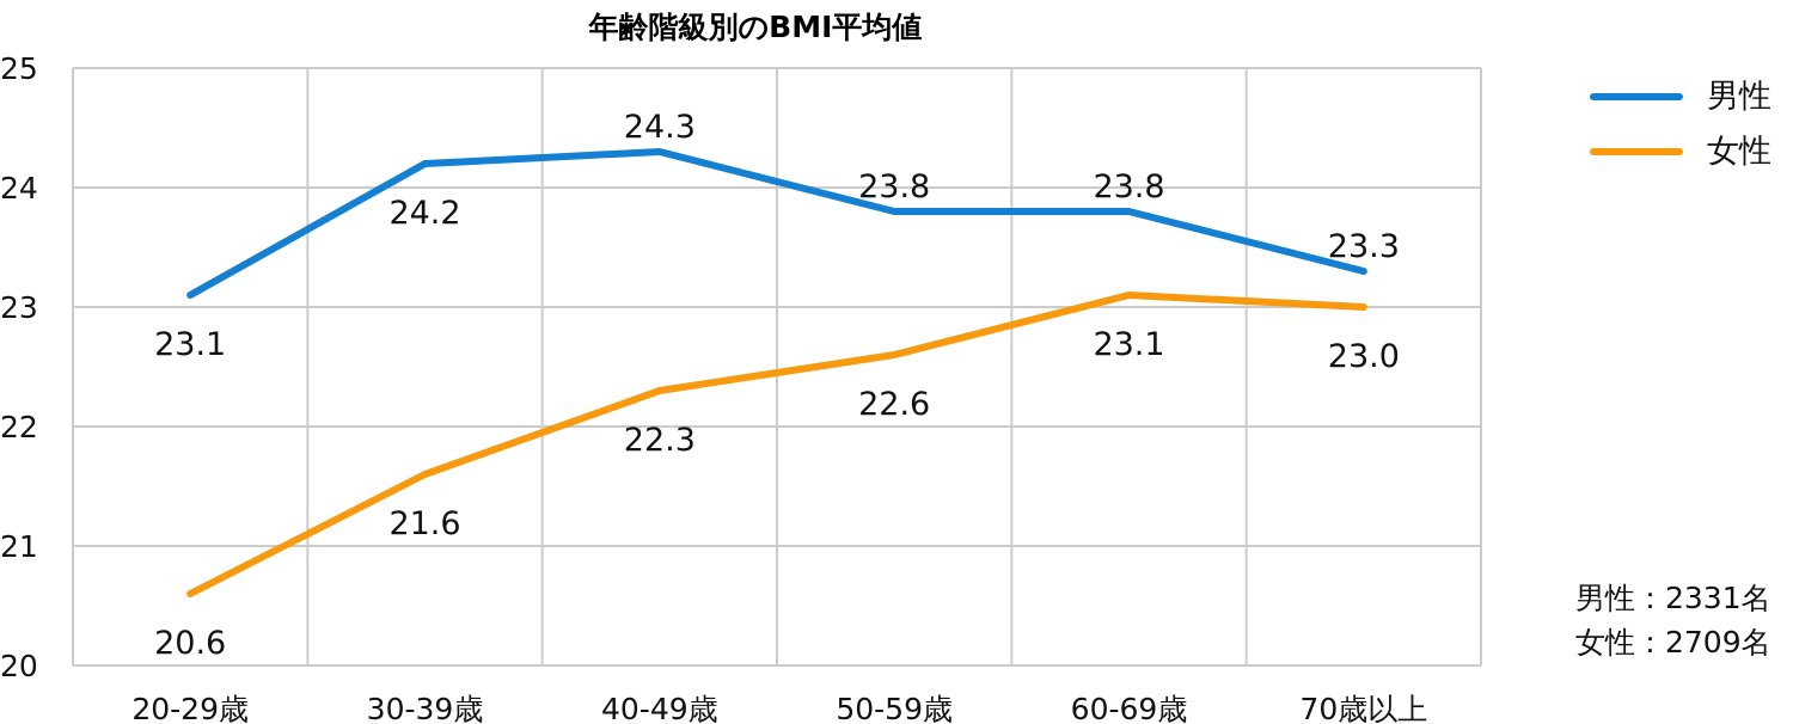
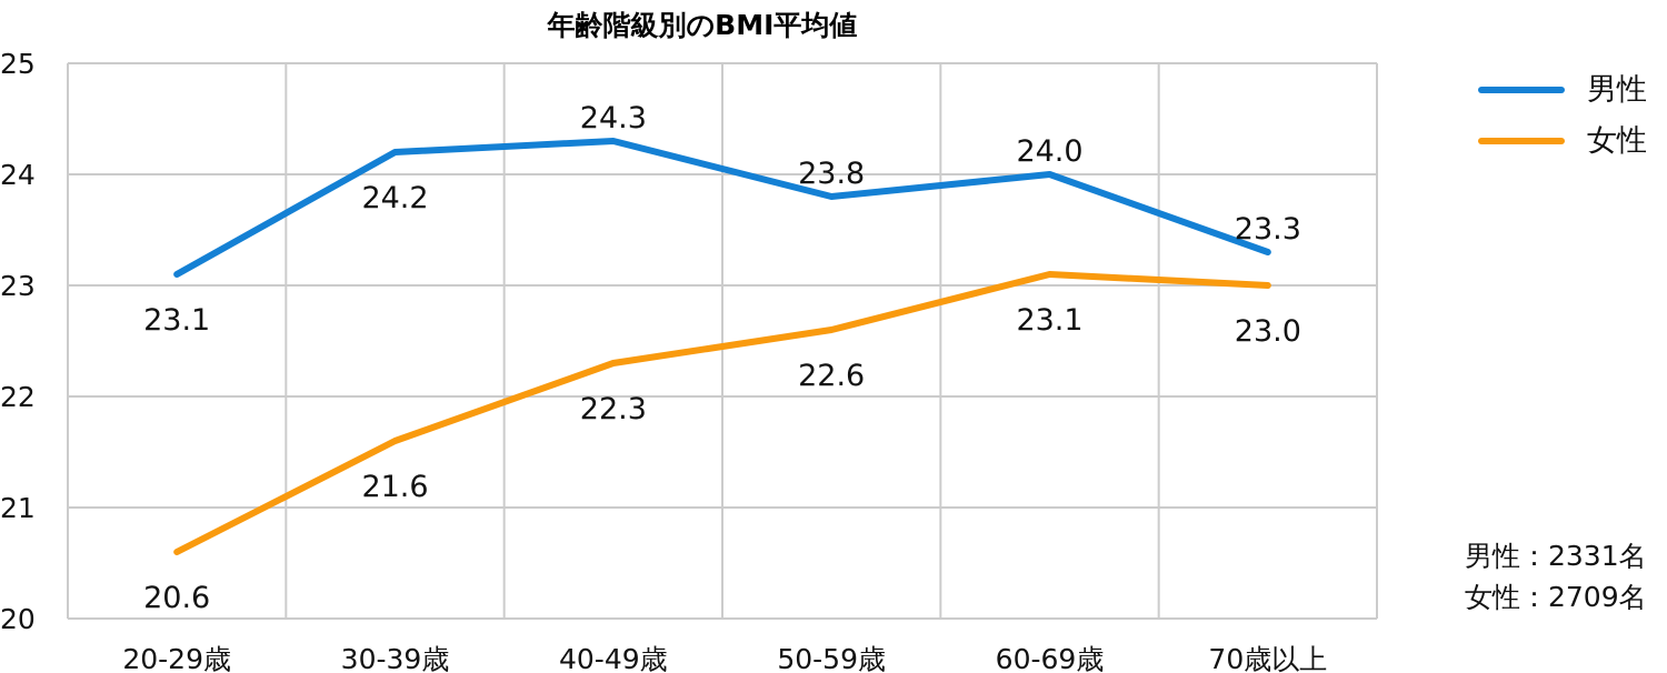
男性/60-69歳: 23.8 -> 24.0
